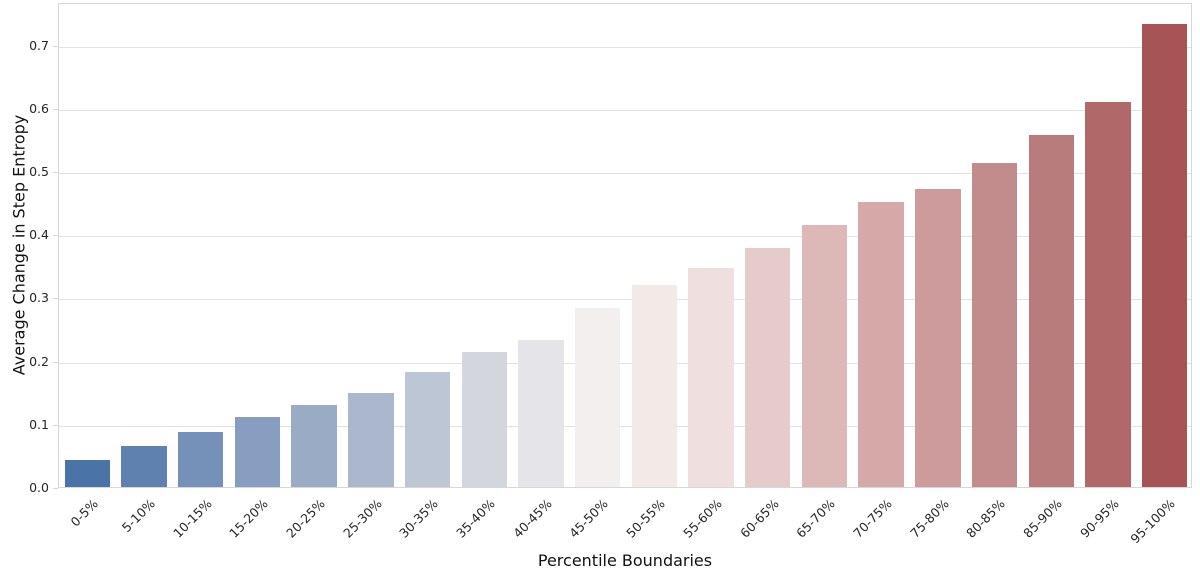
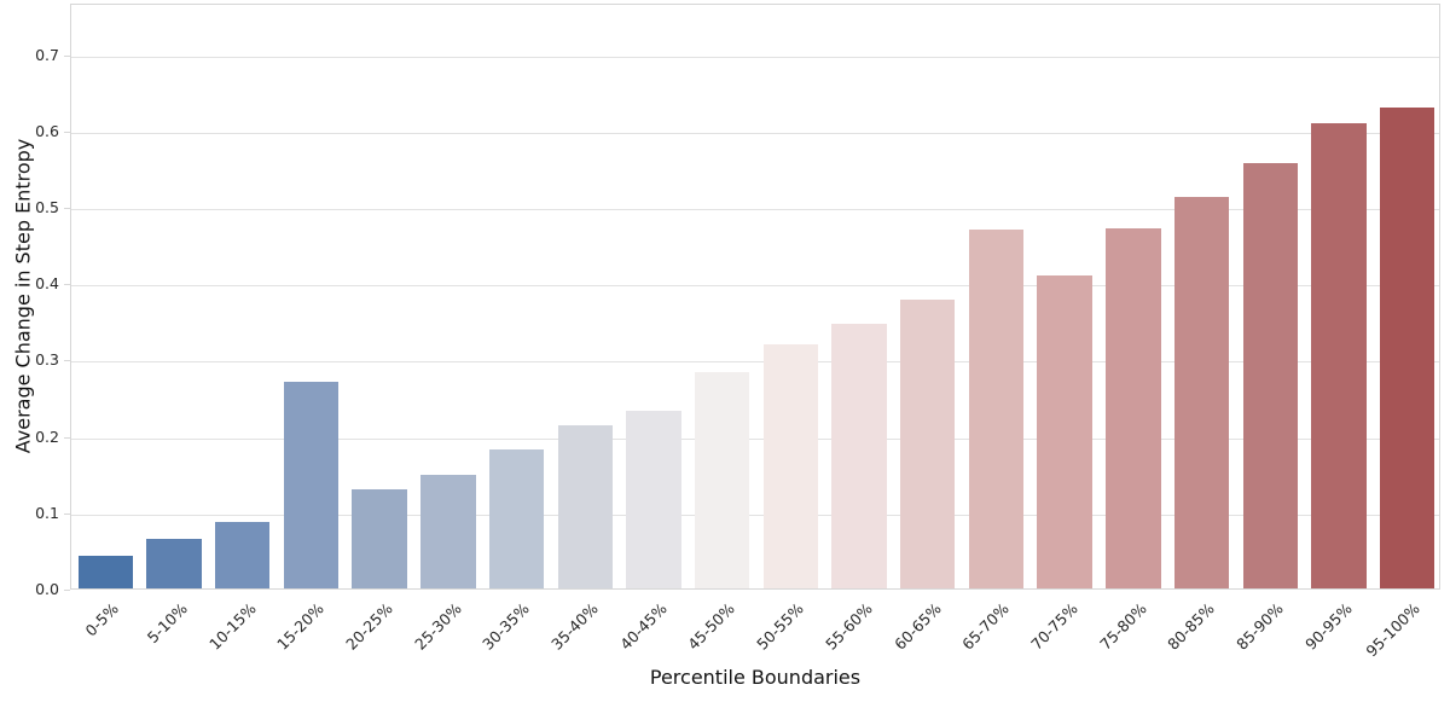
15-20%: 0.11 -> 0.27
65-70%: 0.41 -> 0.47
70-75%: 0.45 -> 0.41
95-100%: 0.73 -> 0.63
